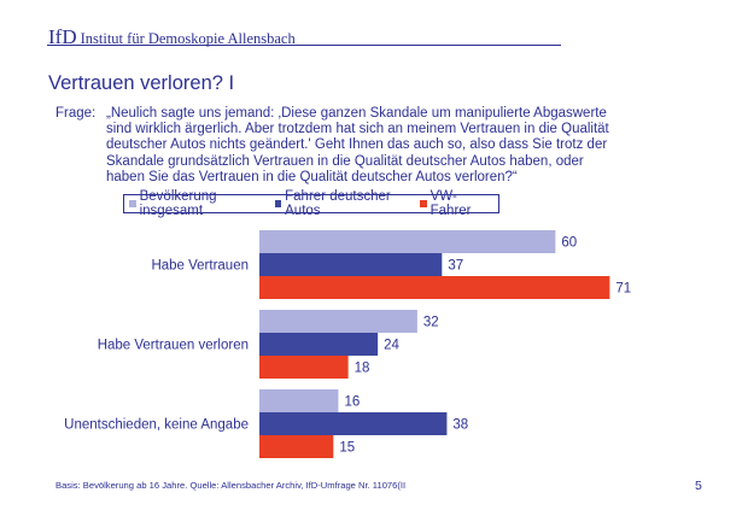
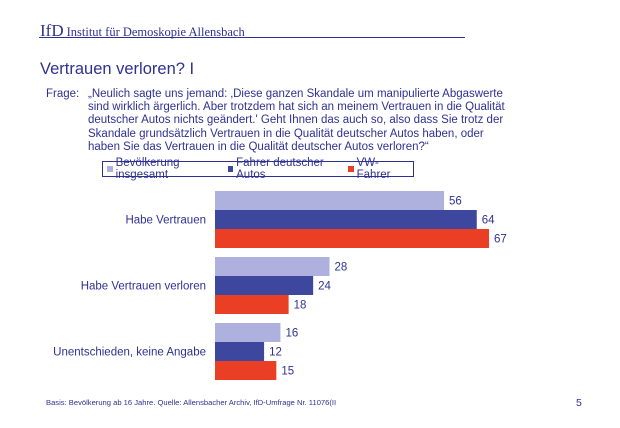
Bevölkerung insgesamt/Habe Vertrauen: 60 -> 56
Fahrer deutscher Autos/Habe Vertrauen: 37 -> 64
VW-Fahrer/Habe Vertrauen: 71 -> 67
Bevölkerung insgesamt/Habe Vertrauen verloren: 32 -> 28
Fahrer deutscher Autos/Unentschieden, keine Angabe: 38 -> 12
